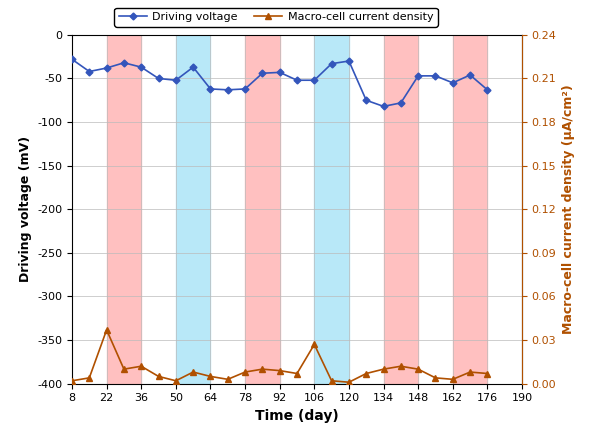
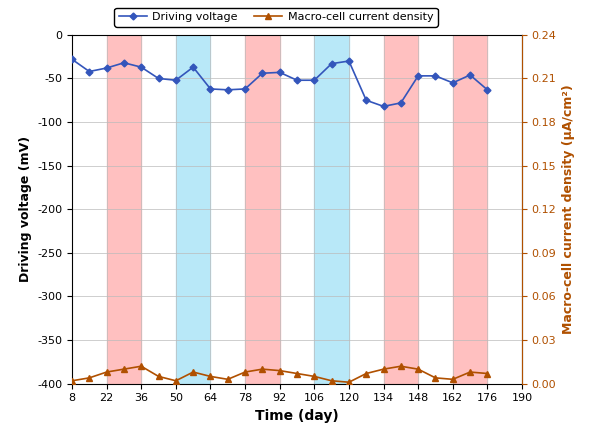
Macro-cell current density/22: 0.037 -> 0.008
Macro-cell current density/106: 0.027 -> 0.005
